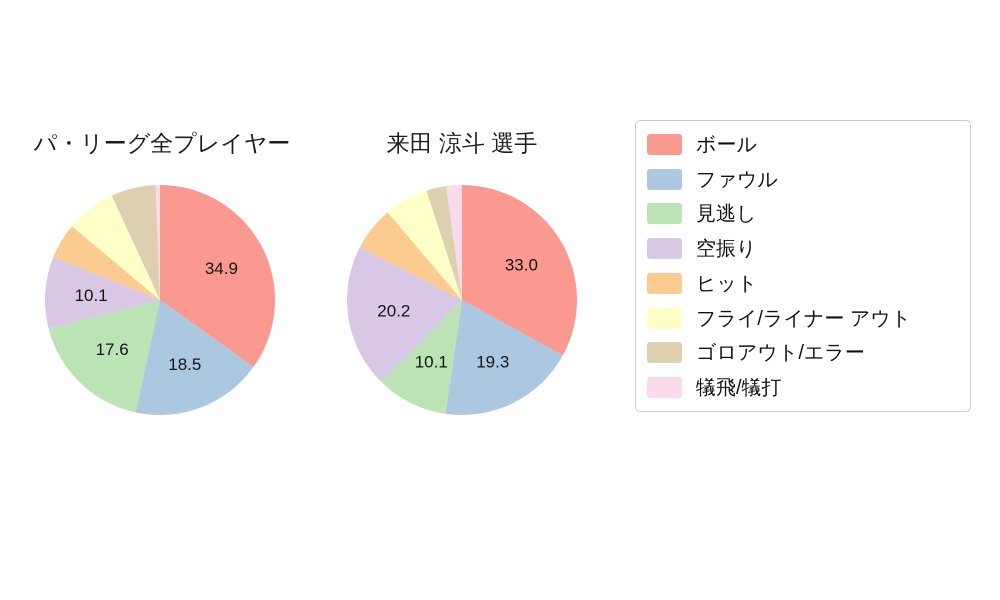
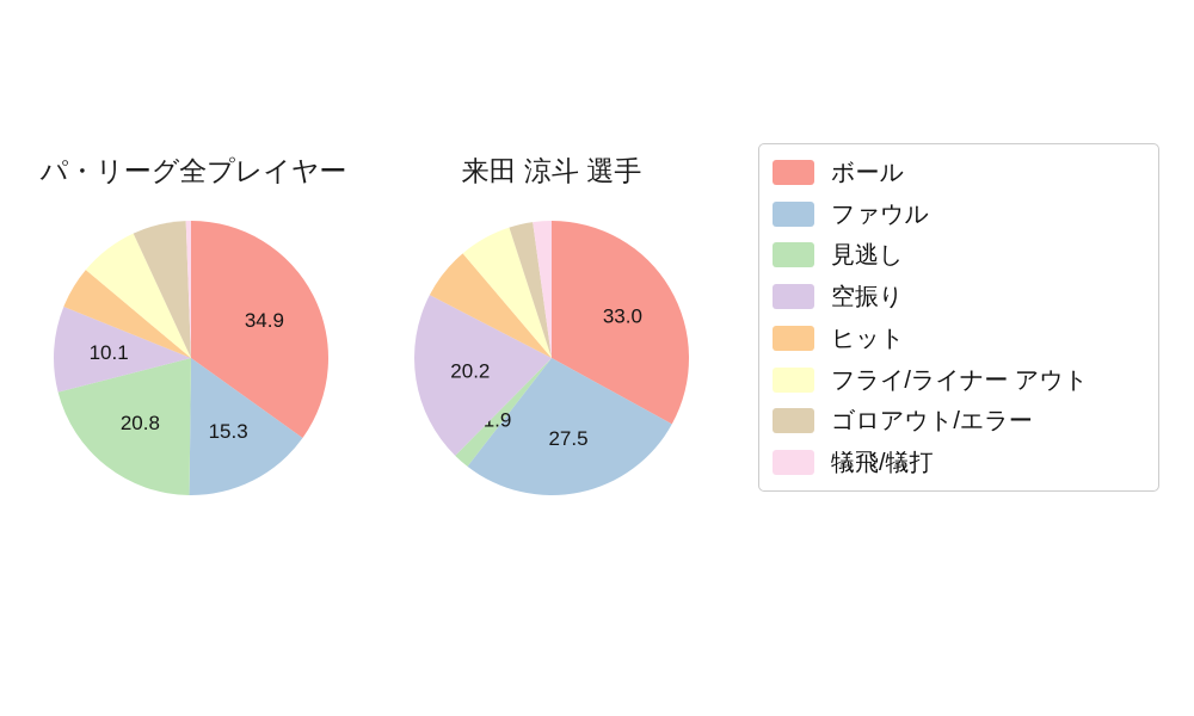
パ・リーグ全プレイヤー/ファウル: 18.5 -> 15.3
パ・リーグ全プレイヤー/見逃し: 17.6 -> 20.8
来田 涼斗 選手/ファウル: 19.3 -> 27.5
来田 涼斗 選手/見逃し: 10.1 -> 1.9
